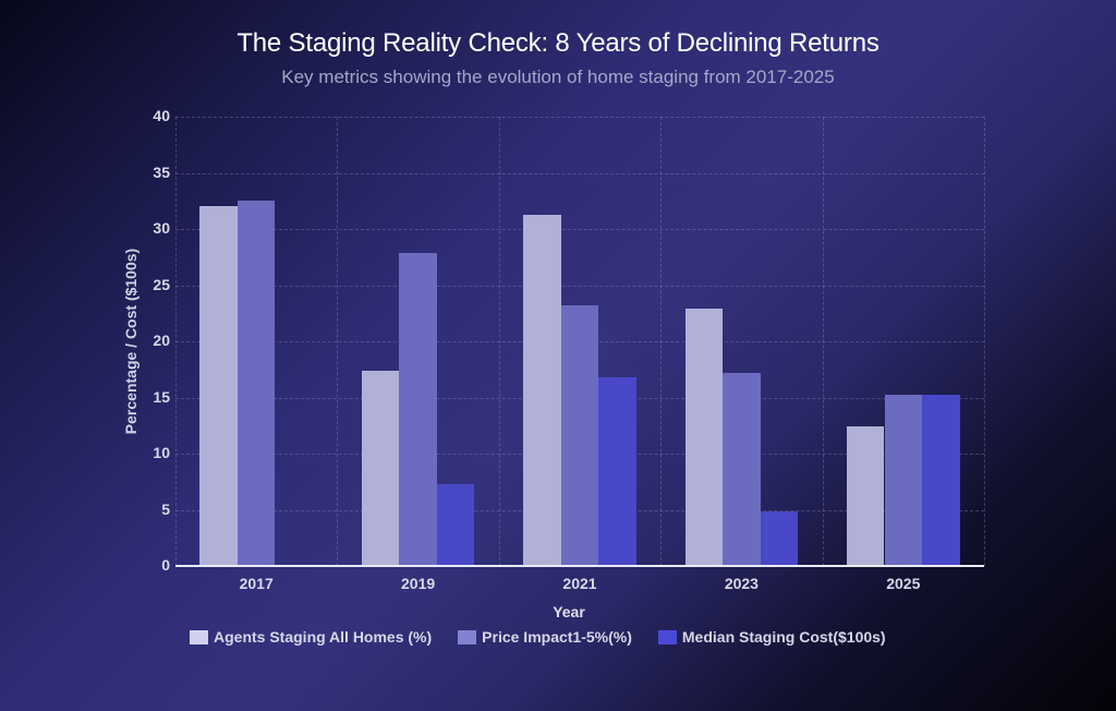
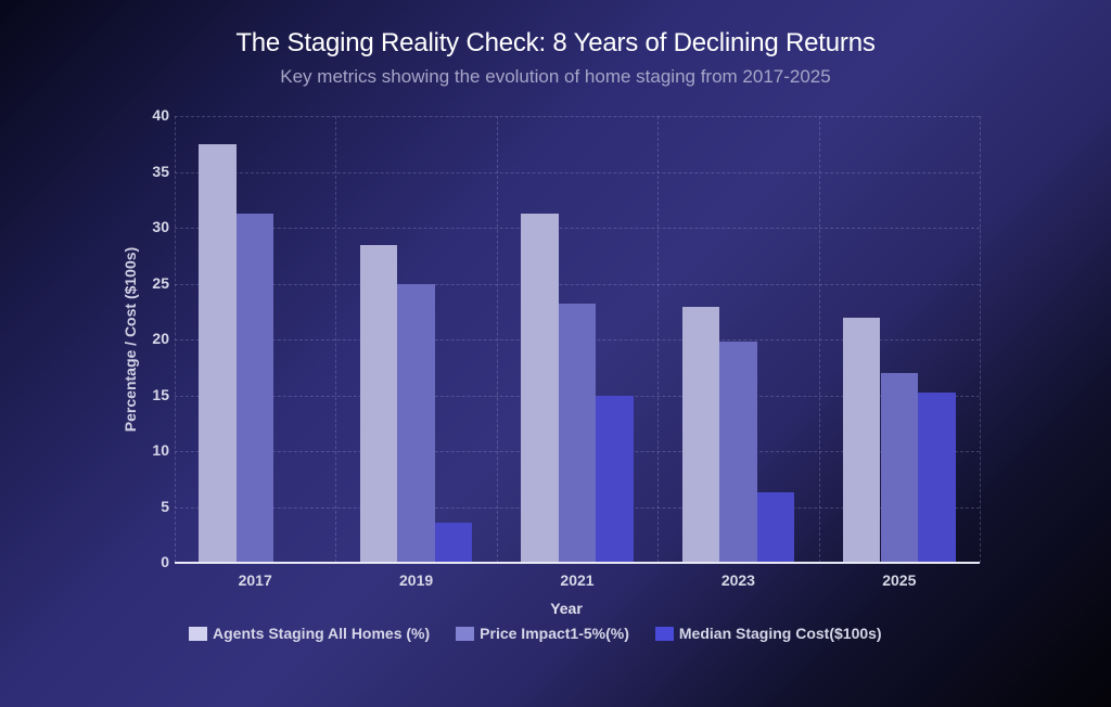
Agents Staging All Homes (%)/2017: 32.0 -> 37.5
Price Impact1-5%(%)/2017: 32.5 -> 31.3
Agents Staging All Homes (%)/2019: 17.4 -> 28.4
Price Impact1-5%(%)/2019: 27.9 -> 25.0
Median Staging Cost($100s)/2019: 7.3 -> 3.6
Median Staging Cost($100s)/2021: 16.8 -> 15.0
Price Impact1-5%(%)/2023: 17.2 -> 19.8
Median Staging Cost($100s)/2023: 4.9 -> 6.3
Agents Staging All Homes (%)/2025: 12.4 -> 21.9
Price Impact1-5%(%)/2025: 15.2 -> 17.0
